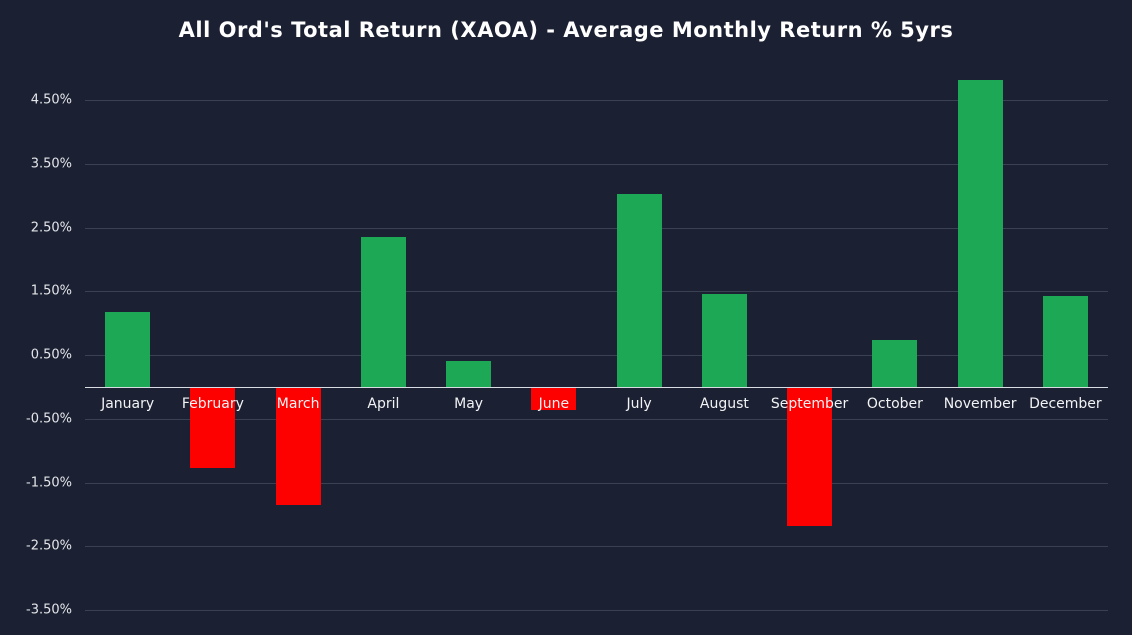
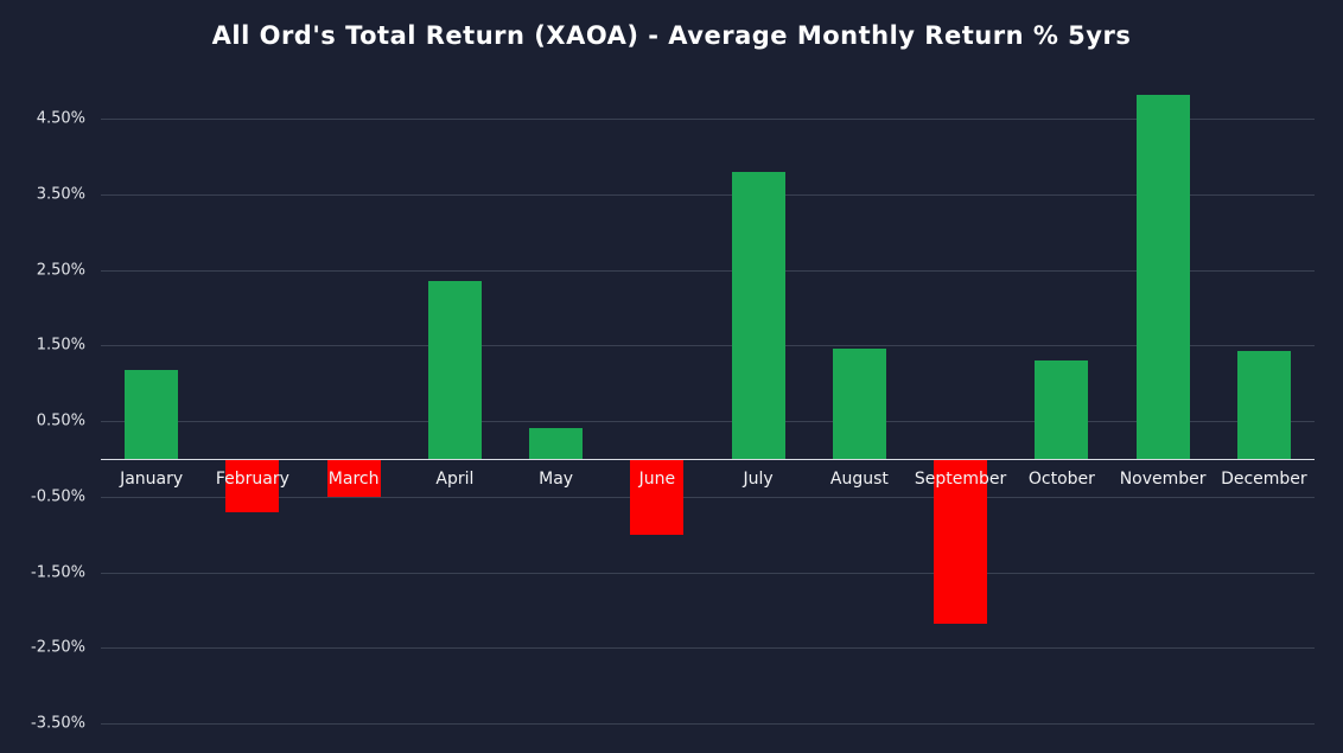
February: -1.3% -> -0.7%
March: -1.9% -> -0.5%
June: -0.4% -> -1.0%
July: 3.0% -> 3.8%
October: 0.7% -> 1.3%
